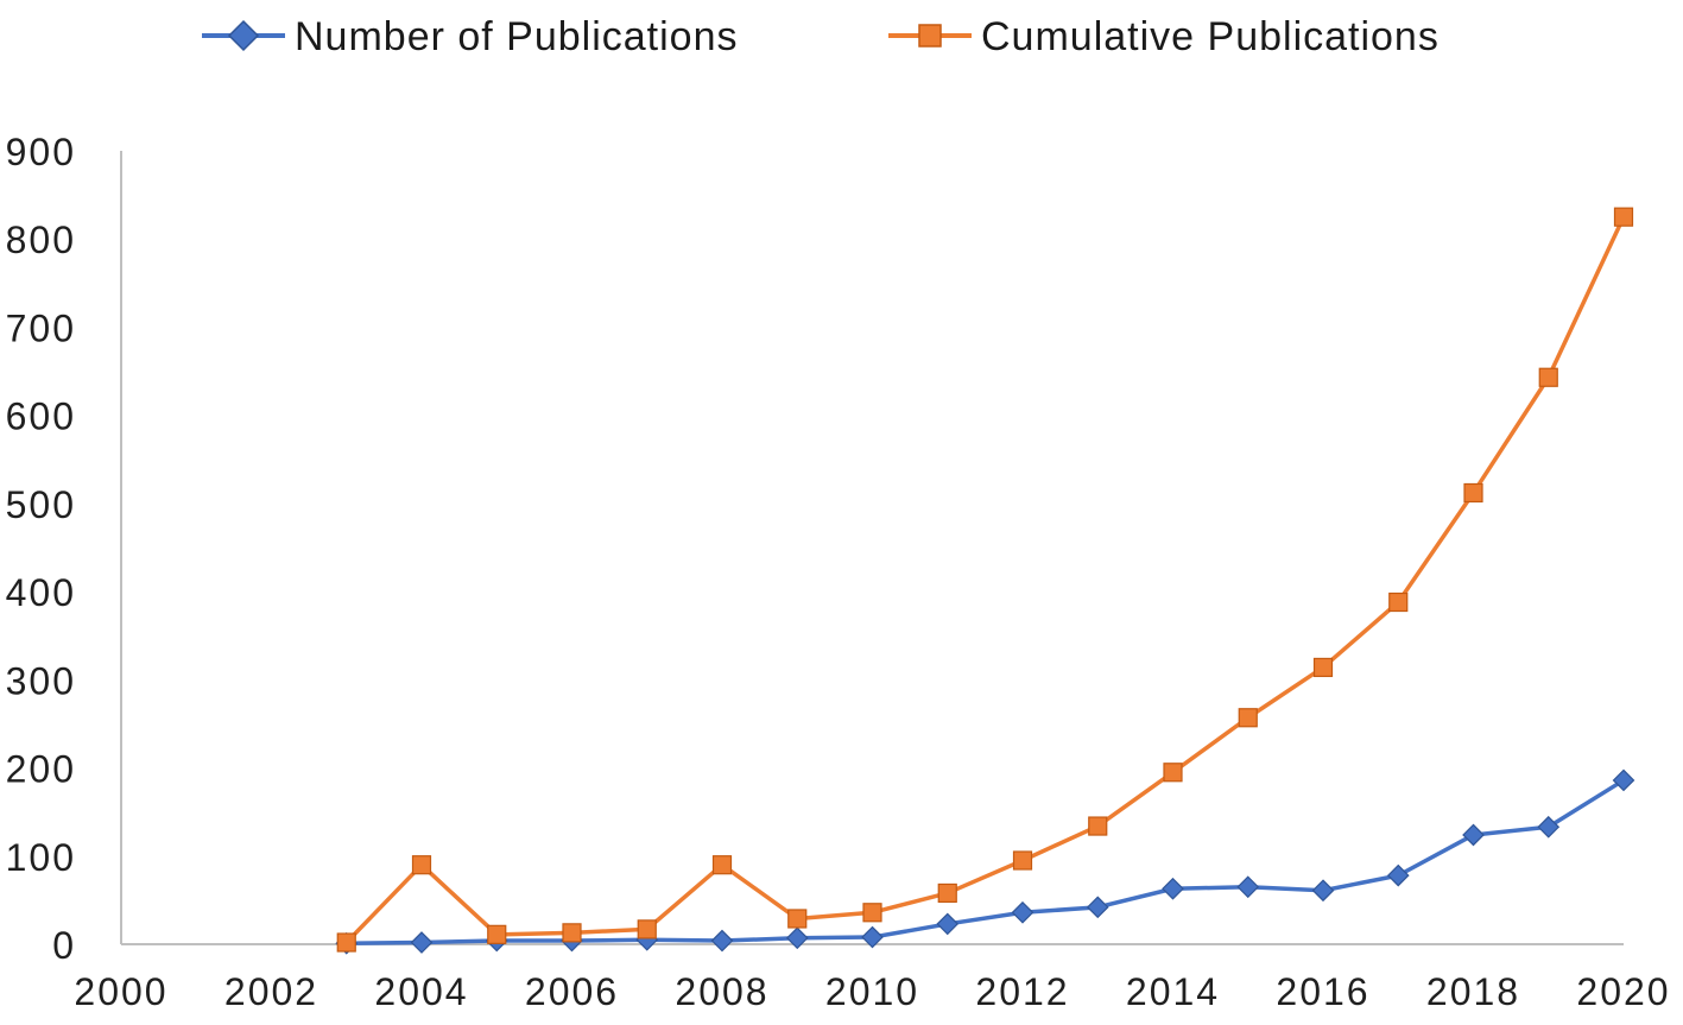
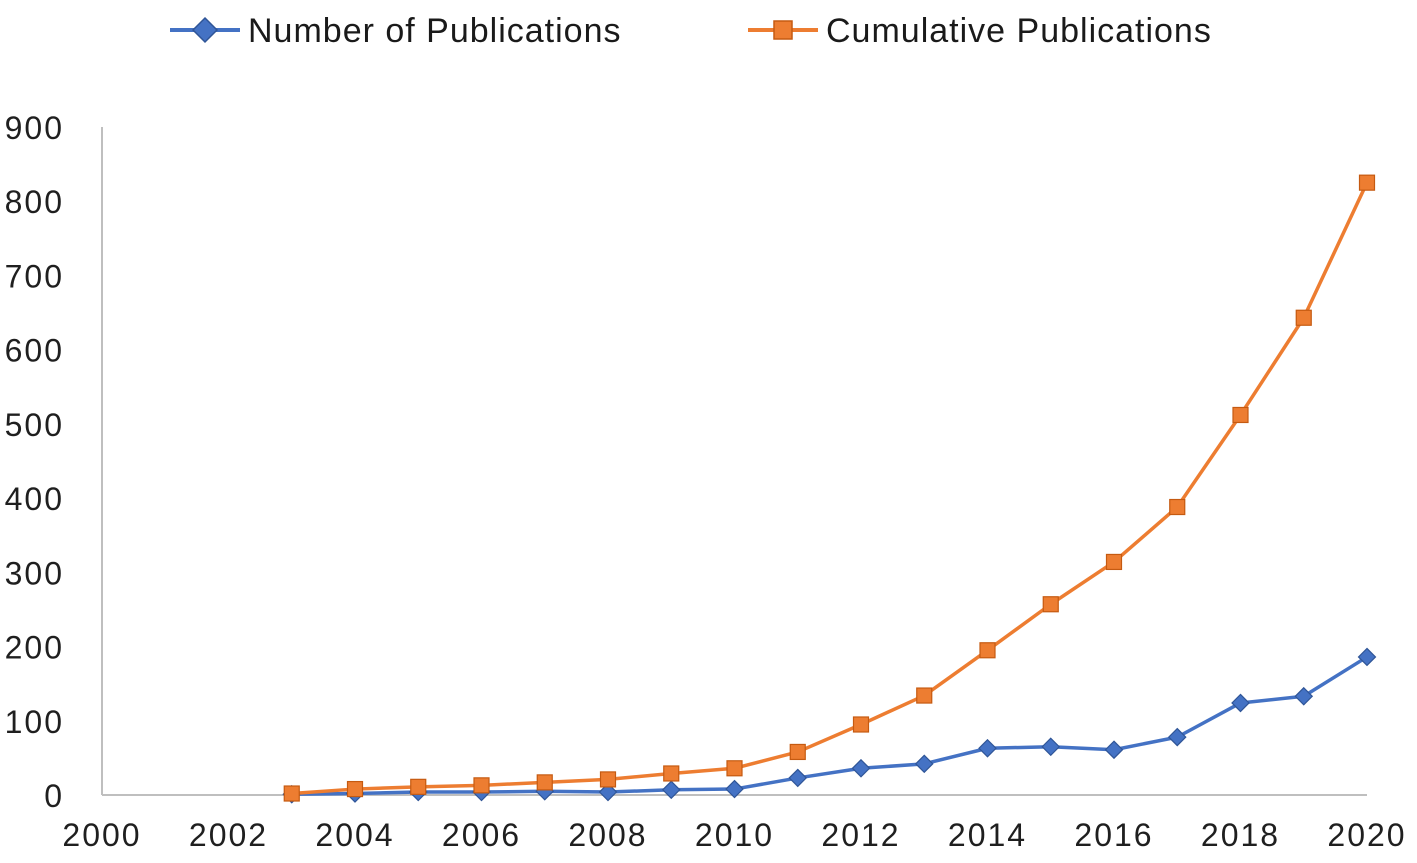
Cumulative Publications/2004: 90 -> 10
Cumulative Publications/2008: 90 -> 20
